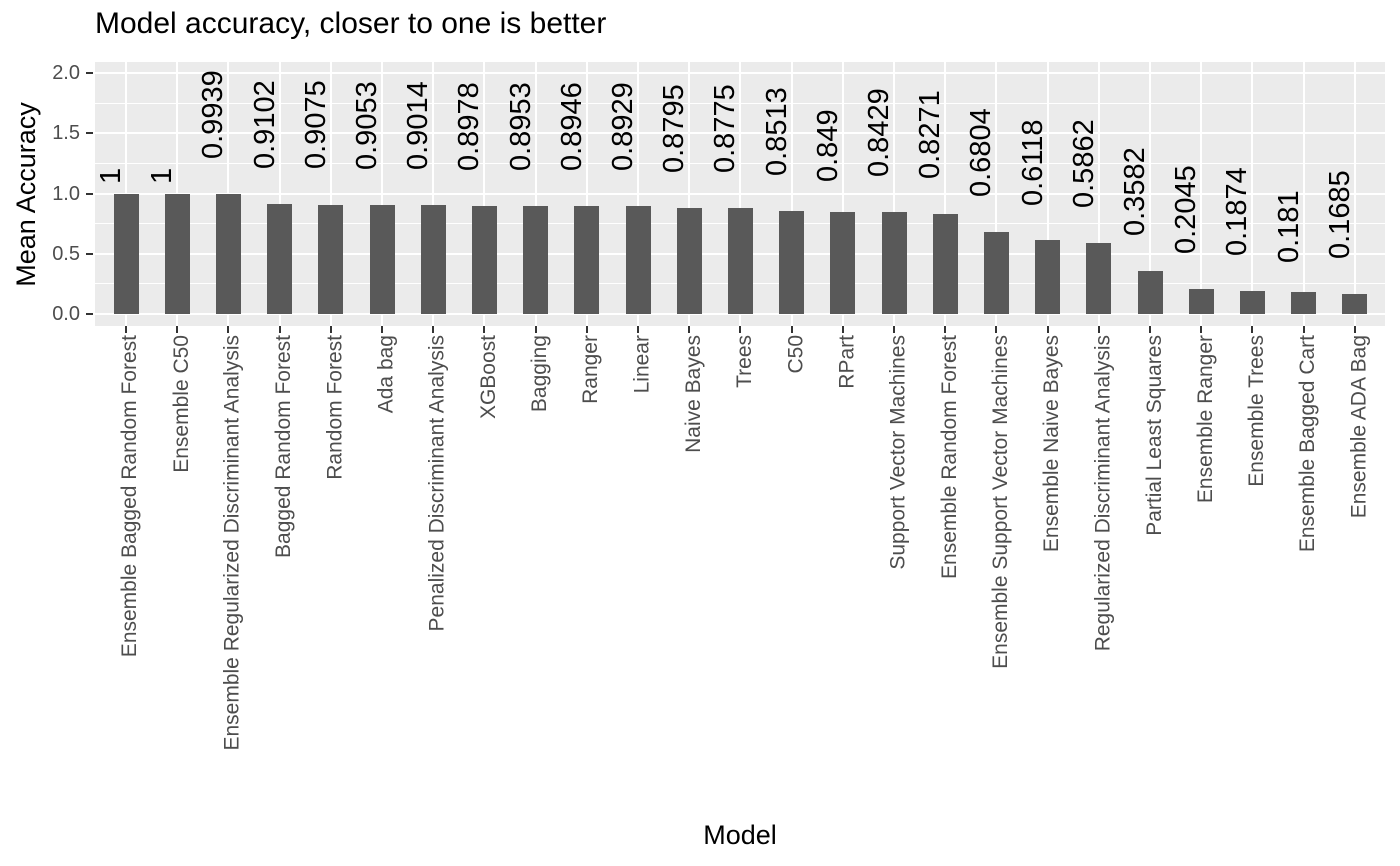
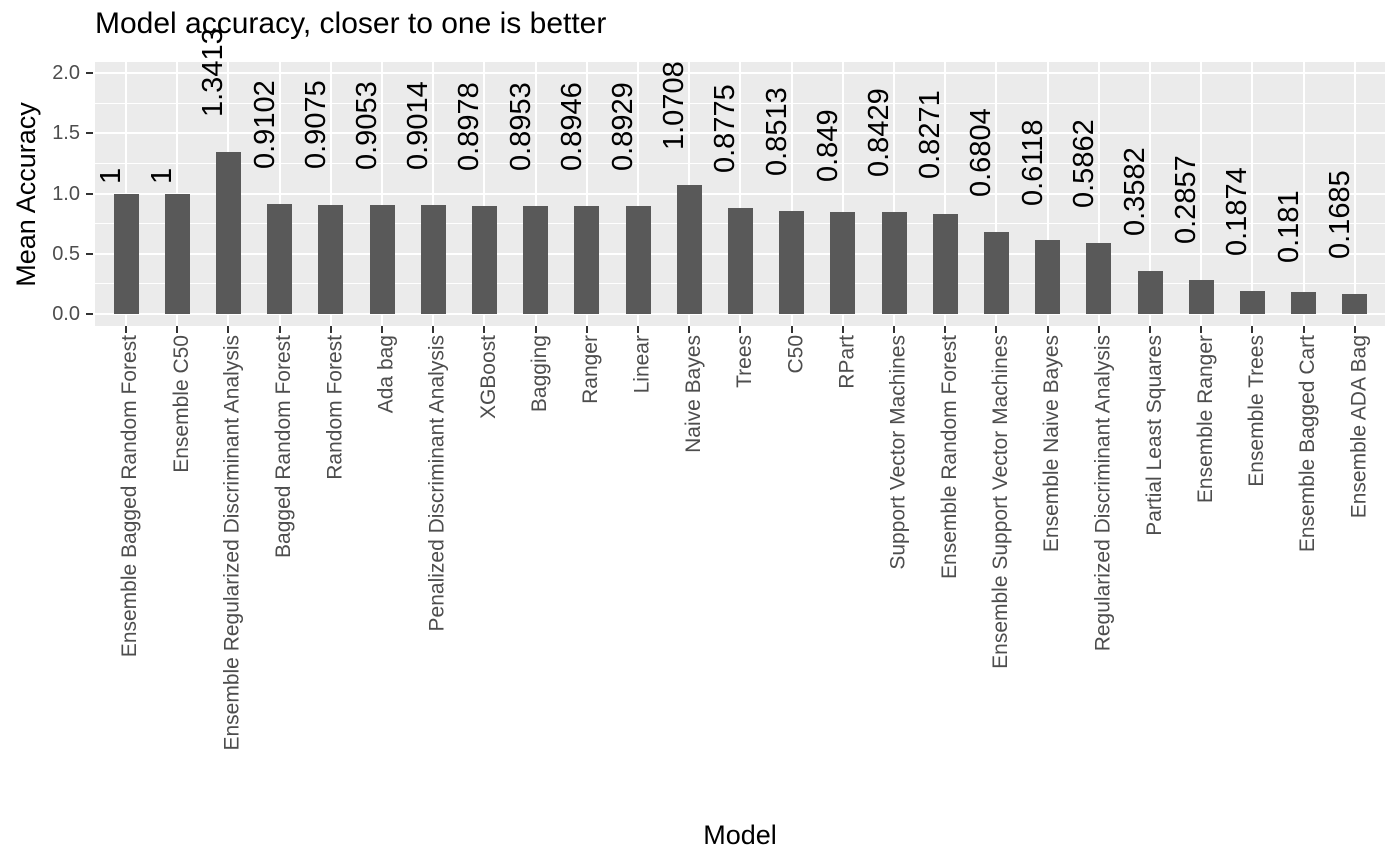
Ensemble Regularized Discriminant Analysis: 0.9939 -> 1.3413
Naive Bayes: 0.8795 -> 1.0708
Ensemble Ranger: 0.2045 -> 0.2857
